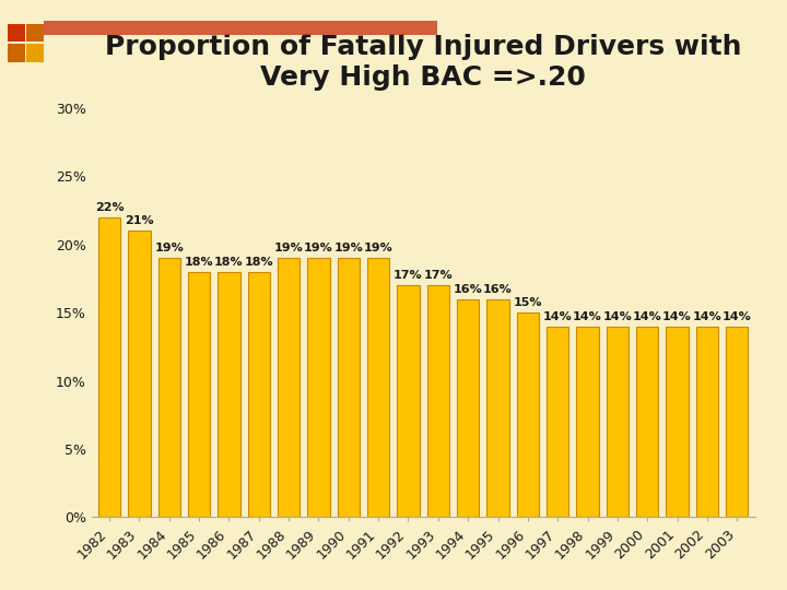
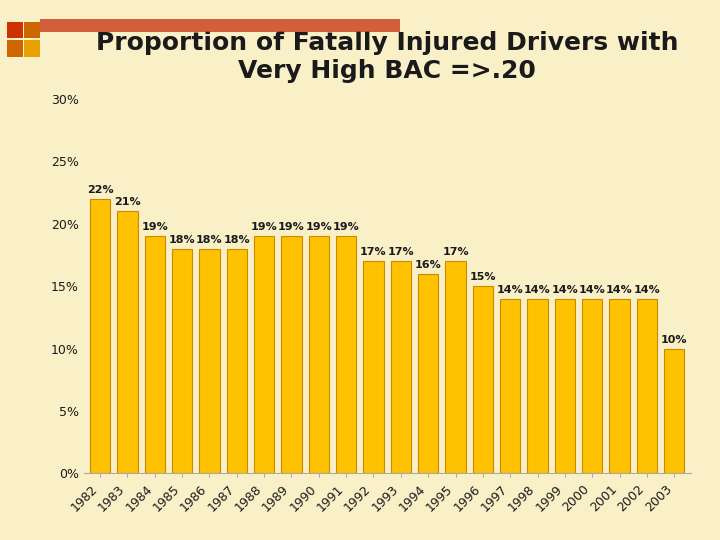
1995: 16% -> 17%
2003: 14% -> 10%
